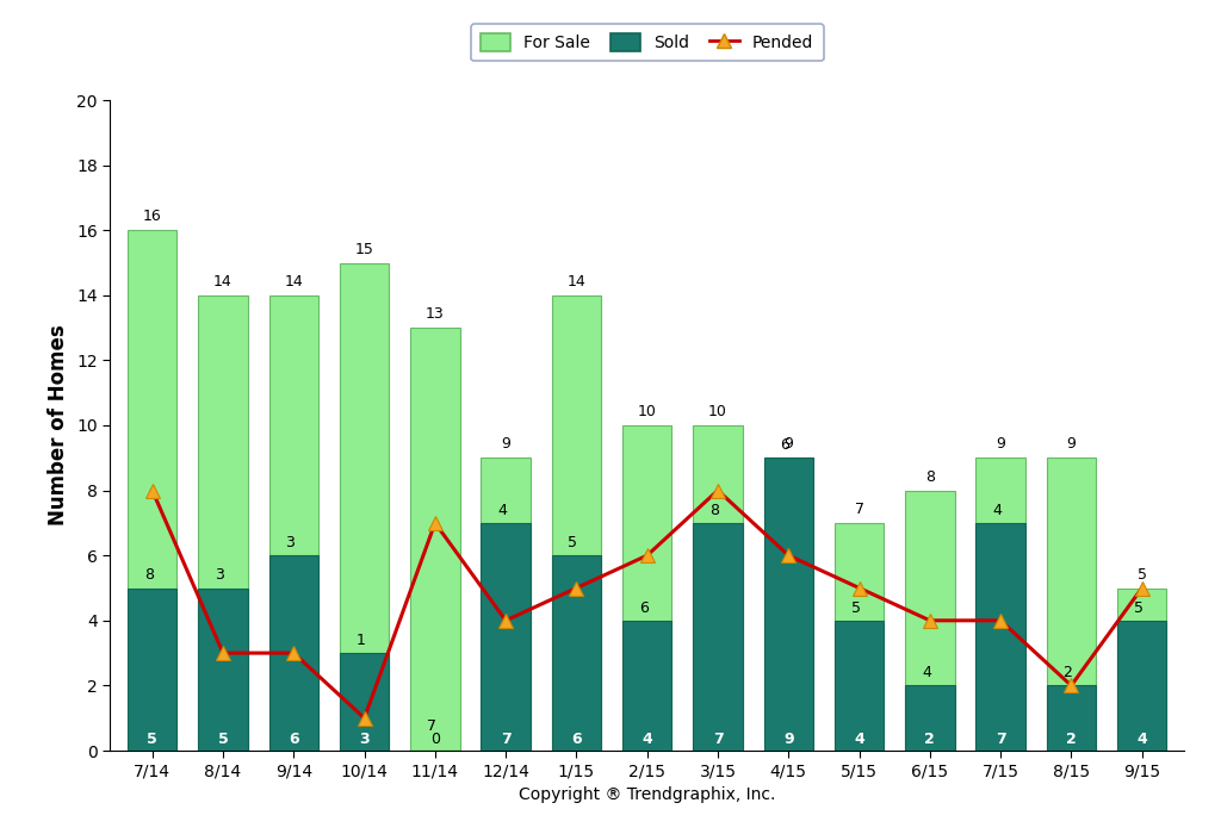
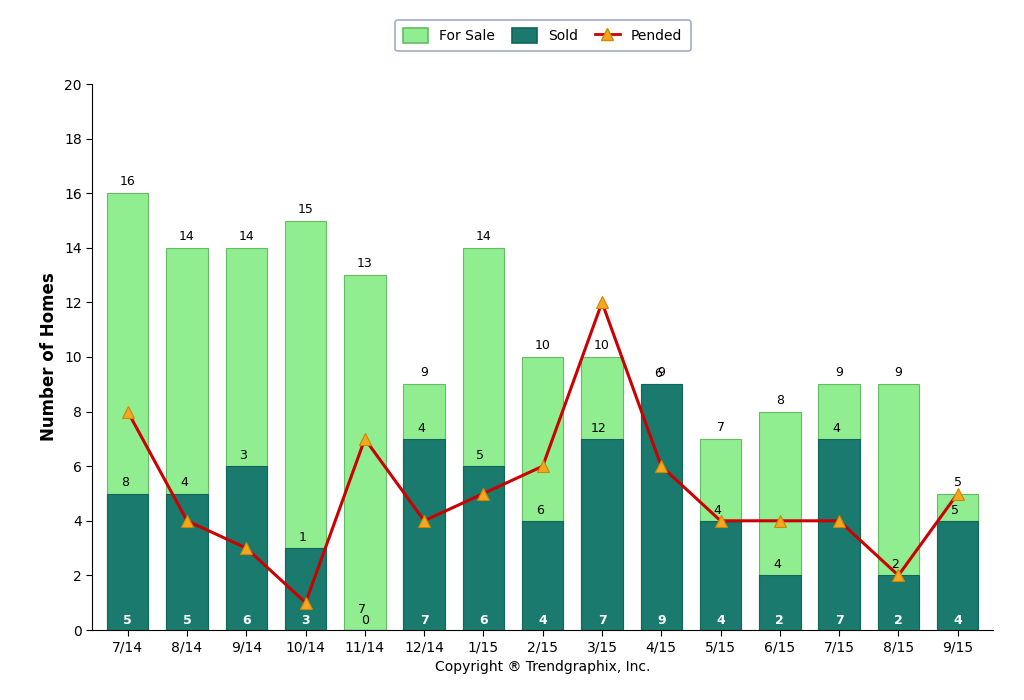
Pended/8/14: 3 -> 4
Pended/3/15: 8 -> 12
Pended/5/15: 5 -> 4
